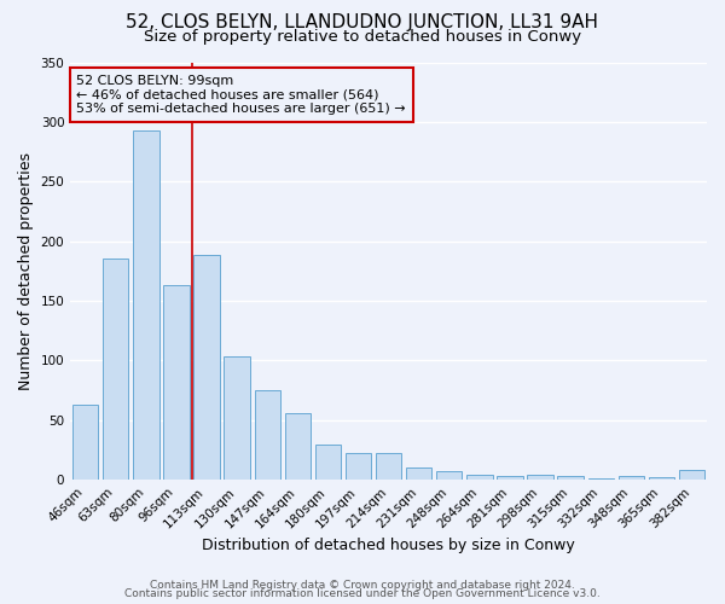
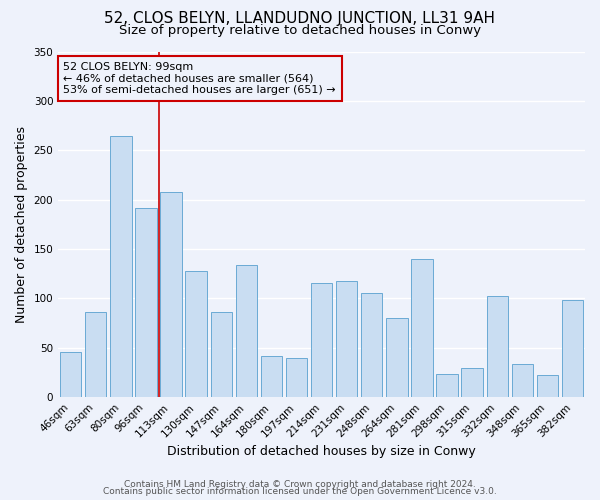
46sqm: 63 -> 46
63sqm: 185 -> 86
80sqm: 293 -> 264
96sqm: 163 -> 192
113sqm: 189 -> 208
130sqm: 103 -> 128
147sqm: 75 -> 86
164sqm: 56 -> 134
180sqm: 30 -> 42
197sqm: 23 -> 40
214sqm: 23 -> 116
231sqm: 10 -> 118
248sqm: 7 -> 106
264sqm: 4 -> 80
281sqm: 3 -> 140
298sqm: 4 -> 24
315sqm: 3 -> 30
332sqm: 1 -> 102
348sqm: 3 -> 34
365sqm: 2 -> 22
382sqm: 8 -> 98
